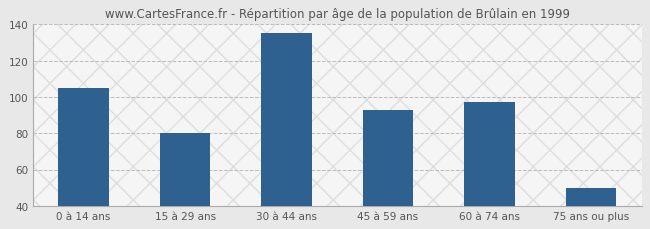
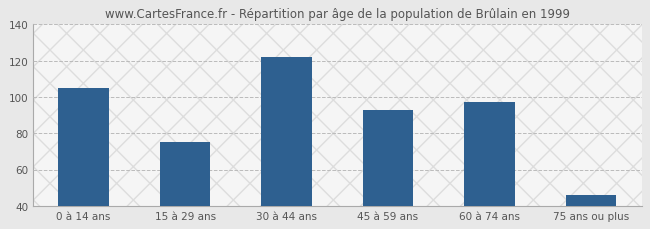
15 à 29 ans: 80 -> 75
30 à 44 ans: 135 -> 122
75 ans ou plus: 50 -> 46
